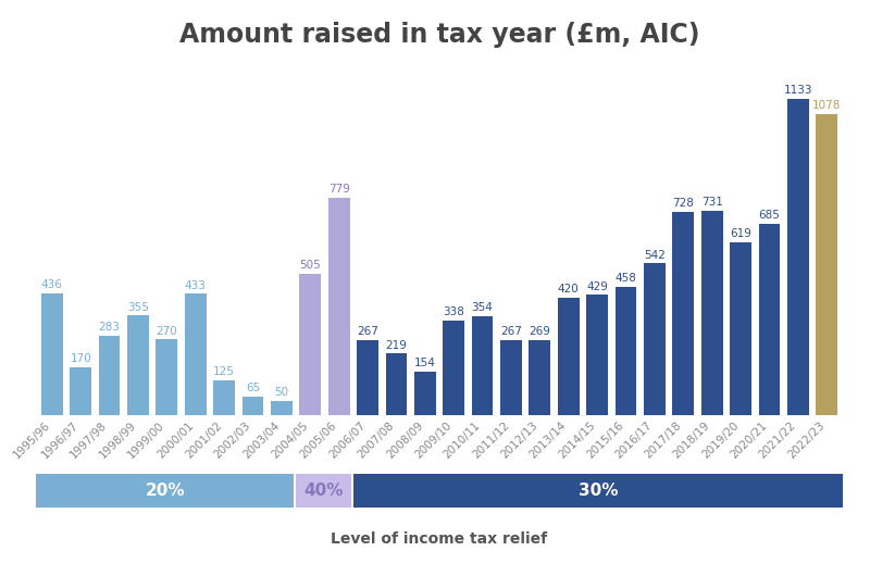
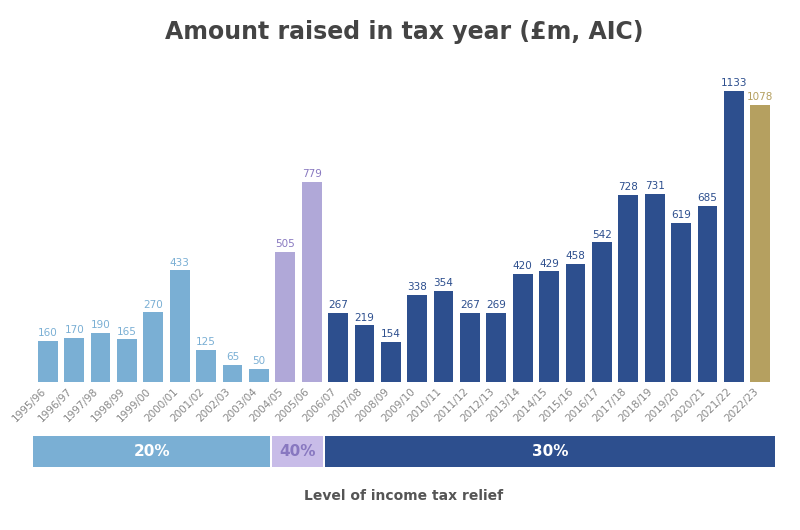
1995/96: 436 -> 160
1997/98: 283 -> 190
1998/99: 355 -> 165
